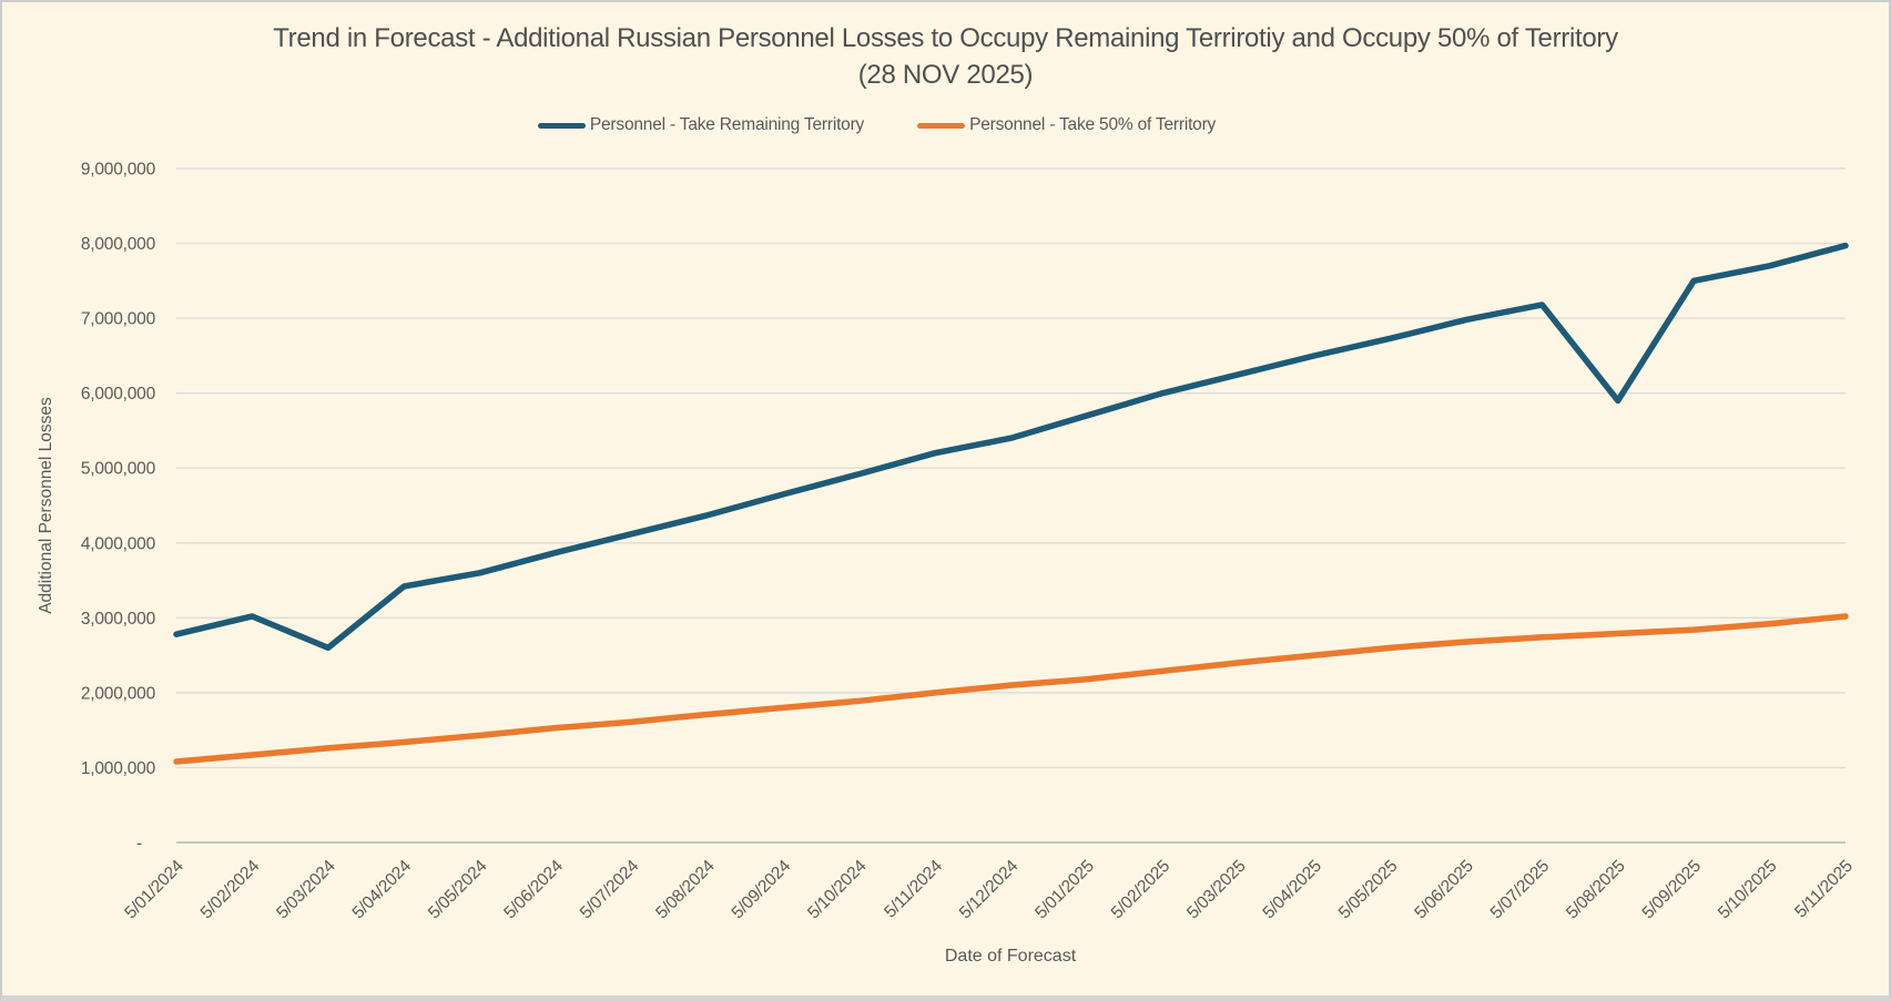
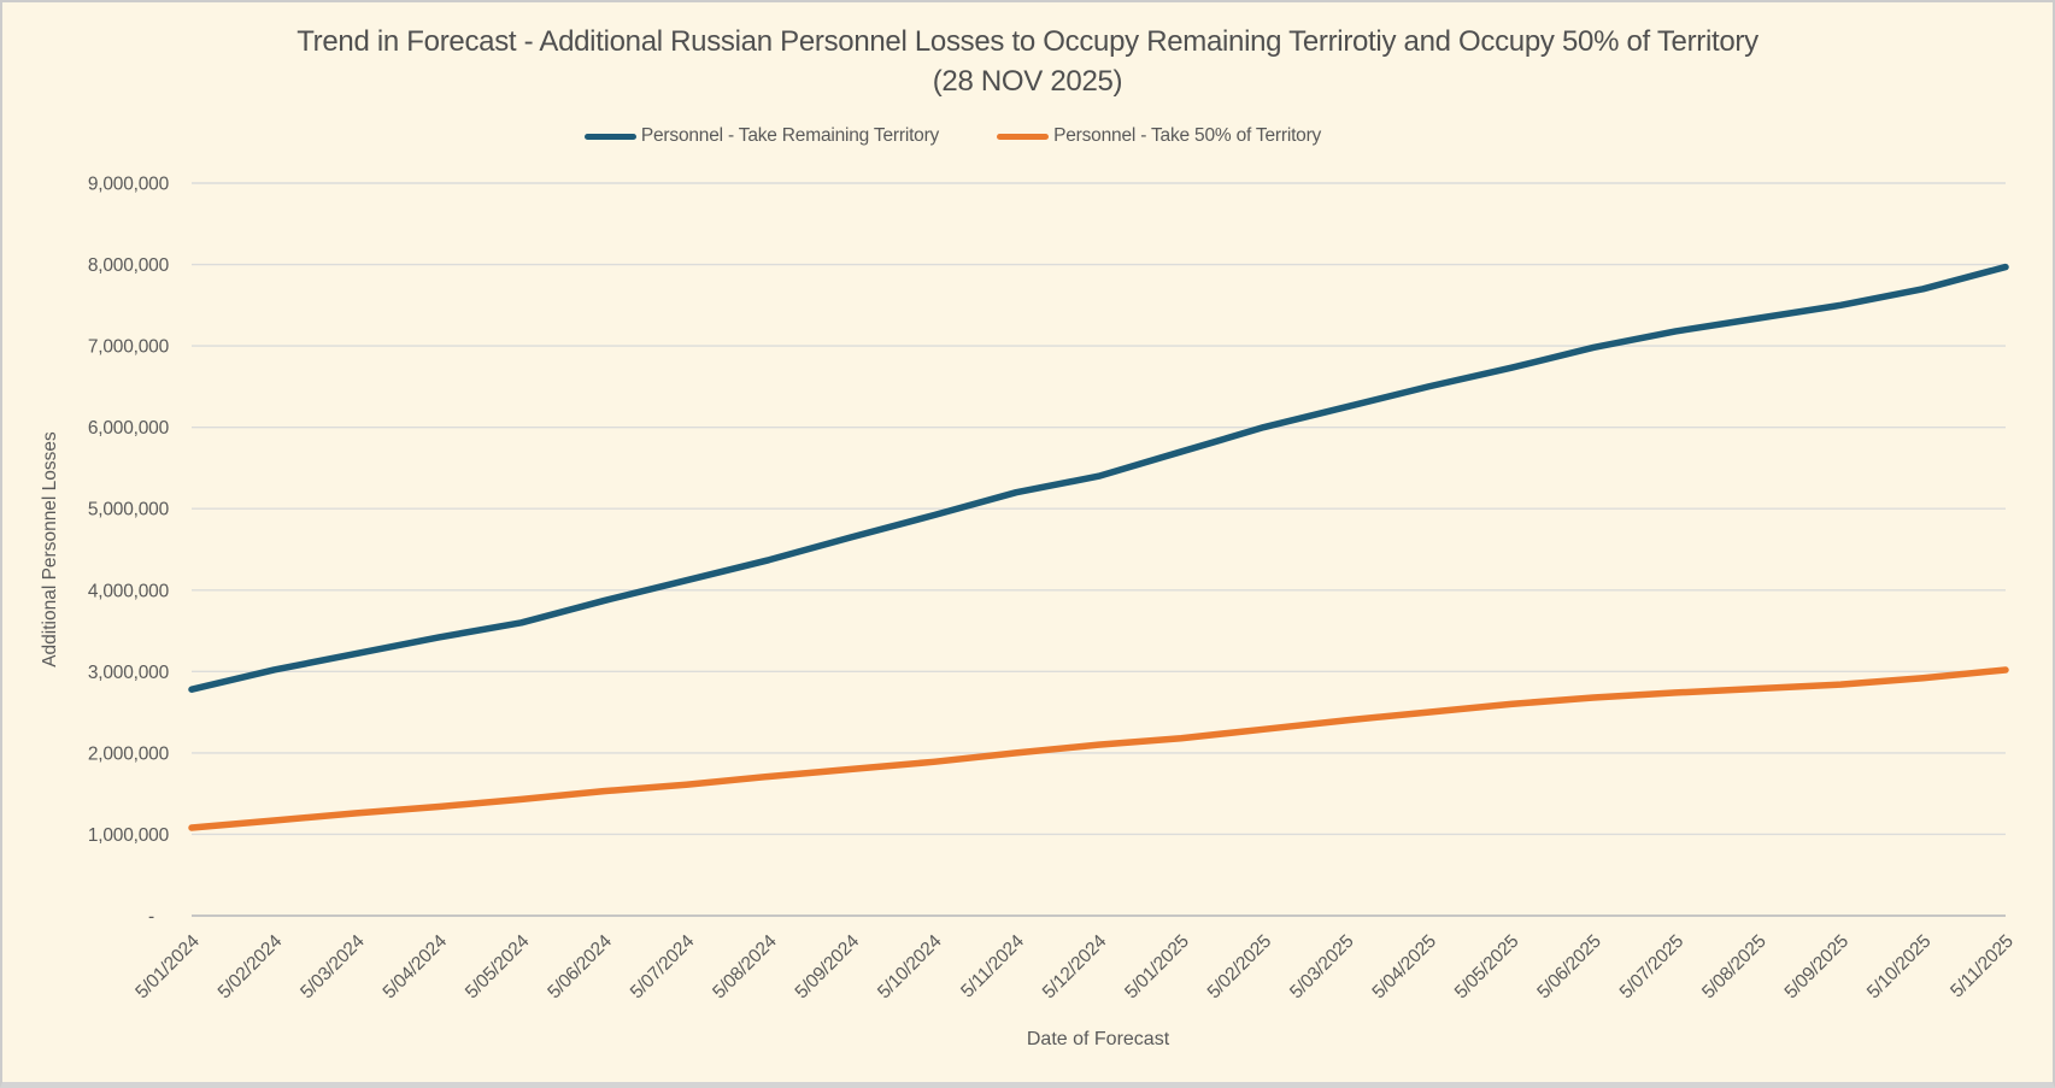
Personnel - Take Remaining Territory/5/03/2024: 2600000 -> 3200000
Personnel - Take Remaining Territory/5/08/2025: 5900000 -> 7300000
